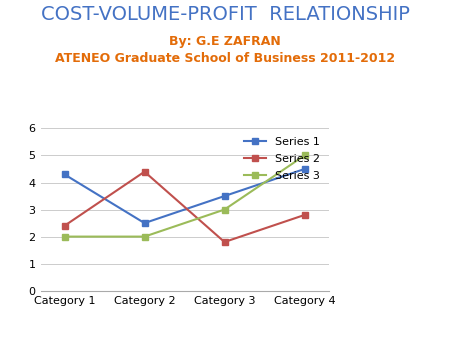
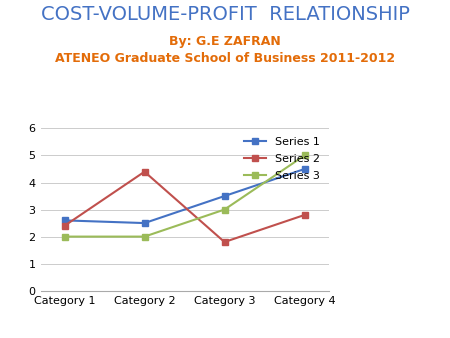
Series 1/Category 1: 4.3 -> 2.6
